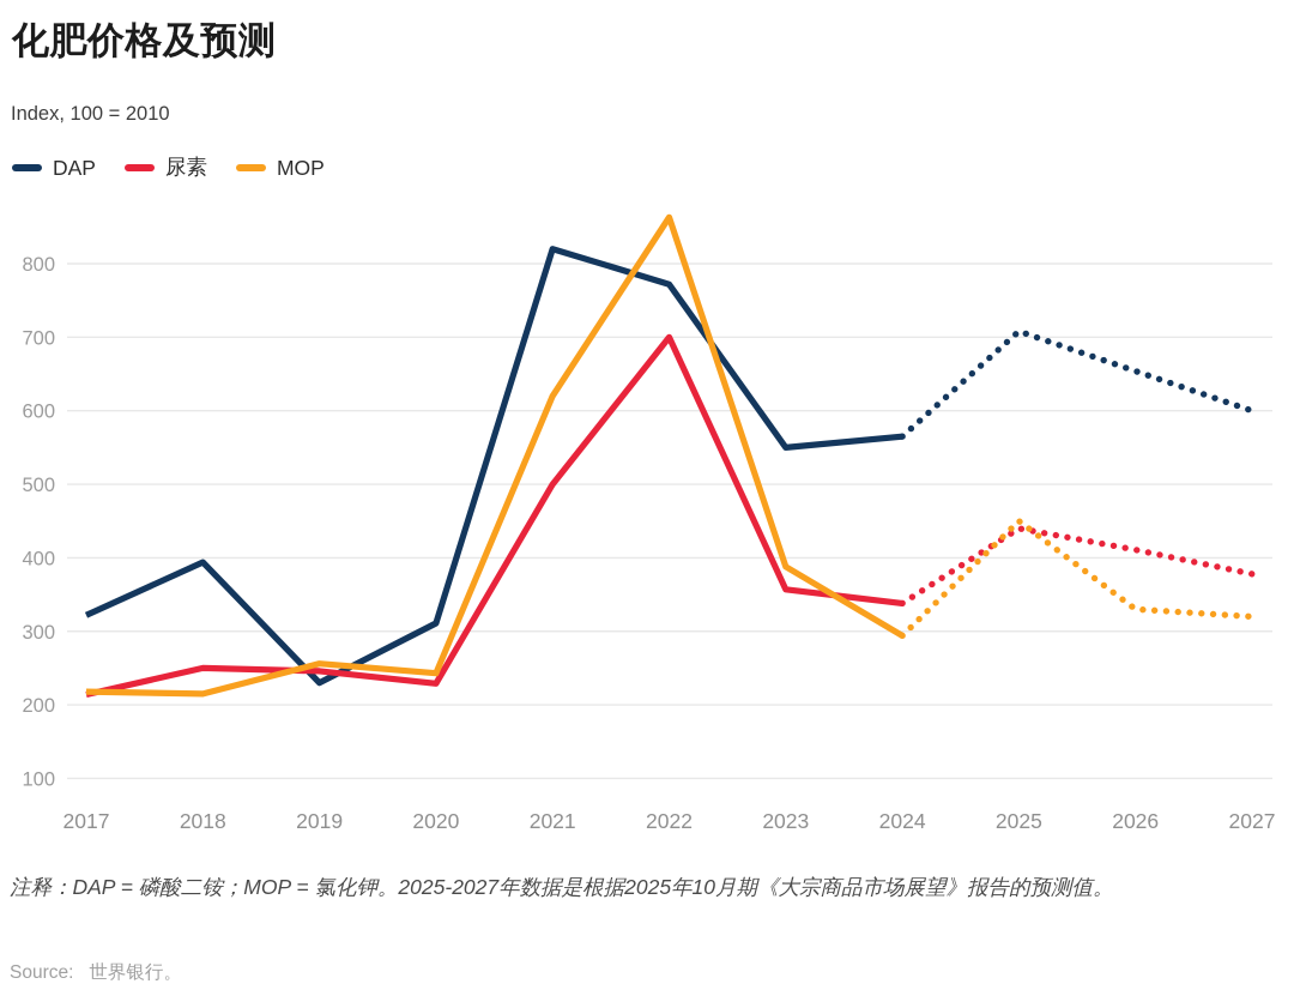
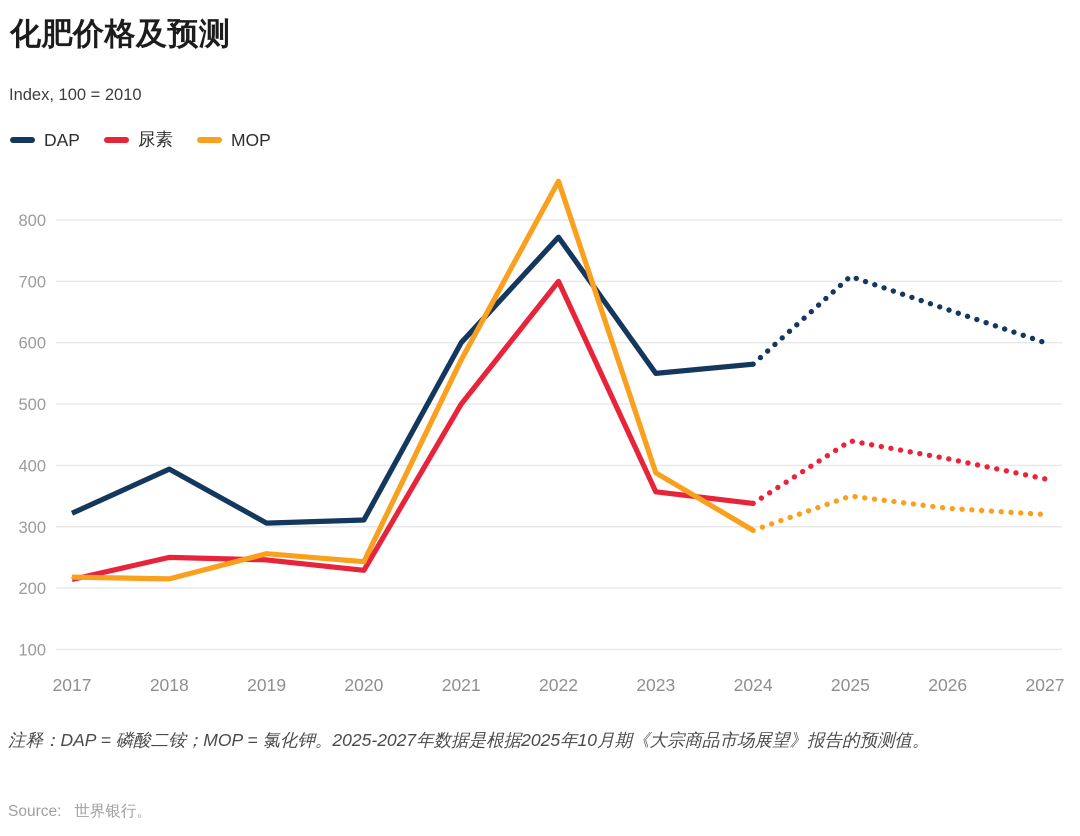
DAP/2019: 230 -> 310
DAP/2021: 820 -> 600
MOP/2021: 620 -> 570
MOP/2025: 450 -> 350
